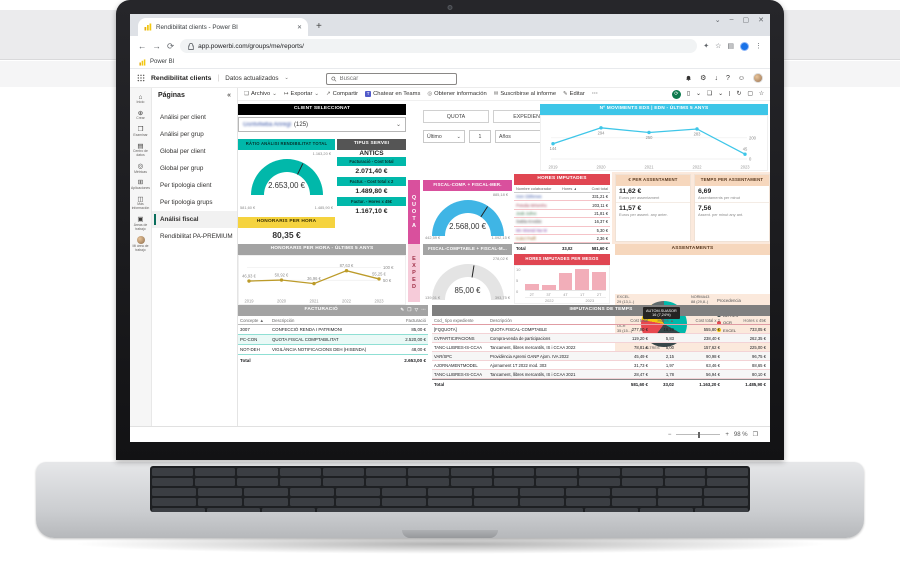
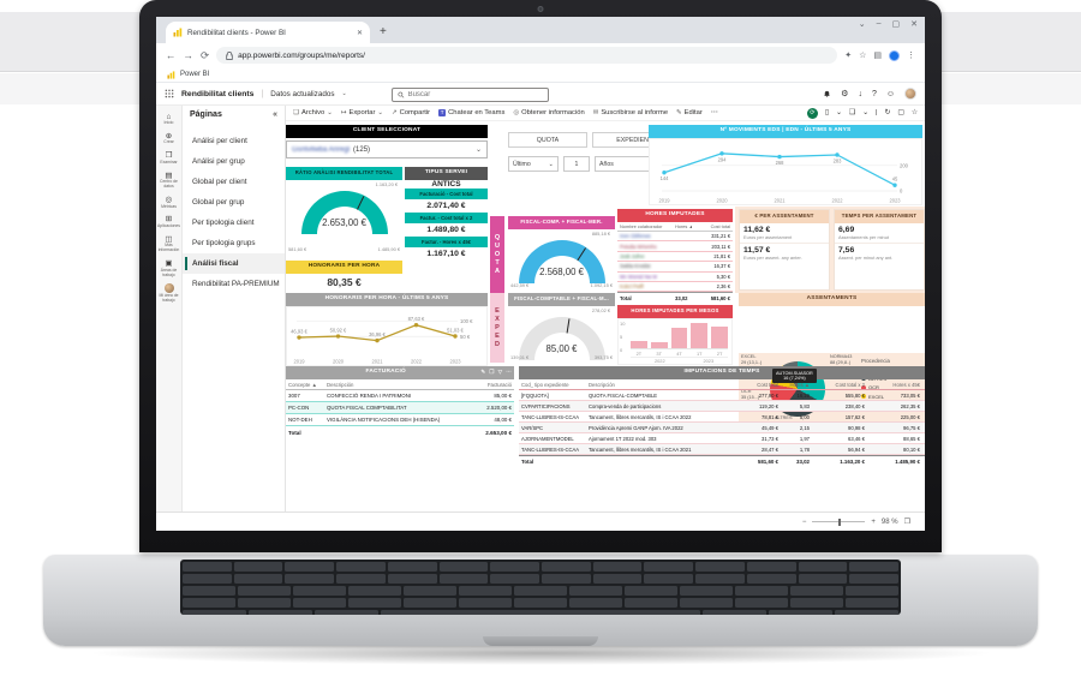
HONORARIS PER HORA - ÚLTIMS 5 ANYS/2023: 55,25 -> 51,03
Nº MOVIMENTS EDS | EDN - ÚLTIMS 5 ANYS/2021: 250 -> 268
